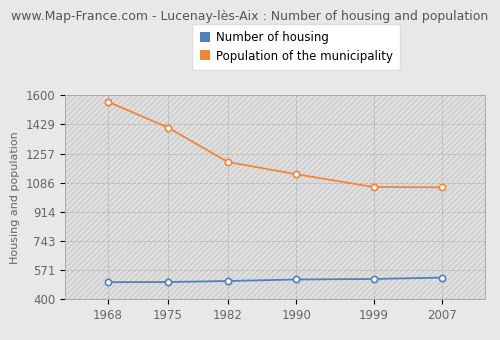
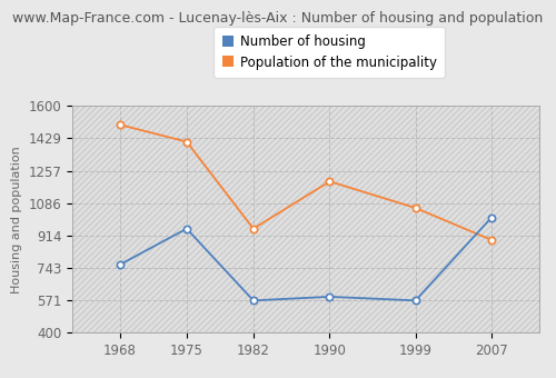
Number of housing/1968: 500 -> 760
Population of the municipality/1968: 1560 -> 1500
Number of housing/1975: 500 -> 950
Number of housing/1982: 510 -> 570
Population of the municipality/1982: 1210 -> 950
Number of housing/1990: 520 -> 590
Population of the municipality/1990: 1140 -> 1200
Number of housing/1999: 520 -> 570
Number of housing/2007: 530 -> 1010
Population of the municipality/2007: 1060 -> 890
